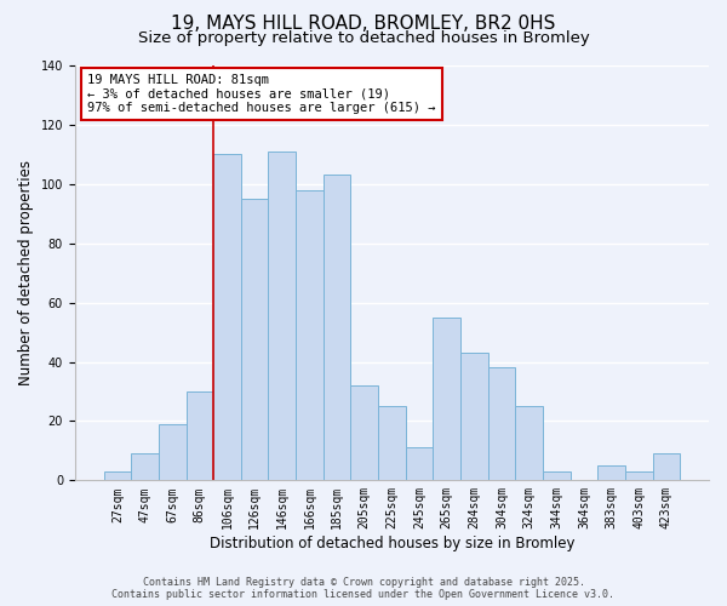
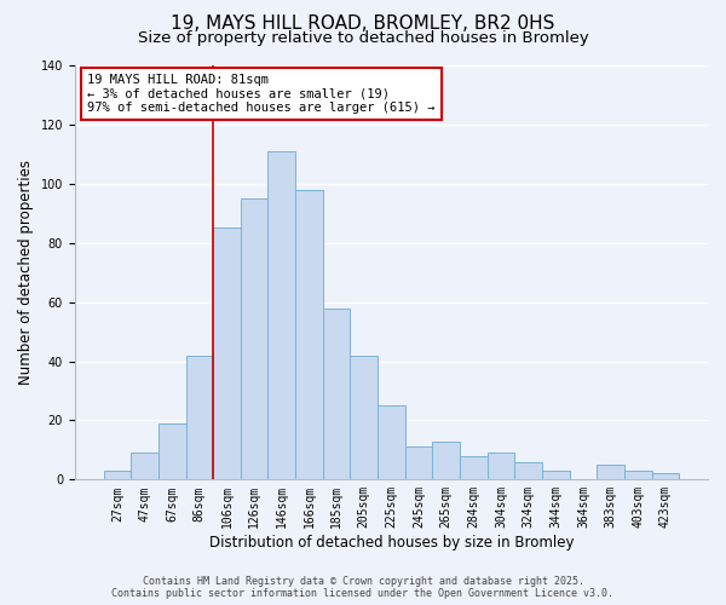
86sqm: 30 -> 42
106sqm: 110 -> 85
185sqm: 103 -> 58
205sqm: 32 -> 42
265sqm: 55 -> 13
284sqm: 43 -> 8
304sqm: 38 -> 9
324sqm: 25 -> 6
423sqm: 9 -> 2
